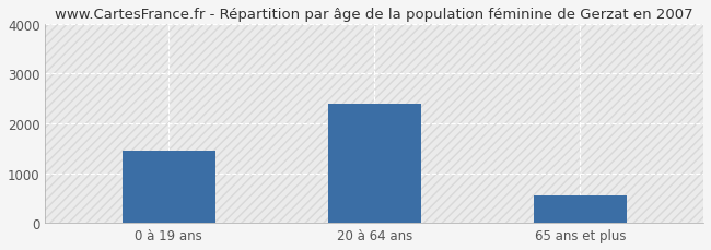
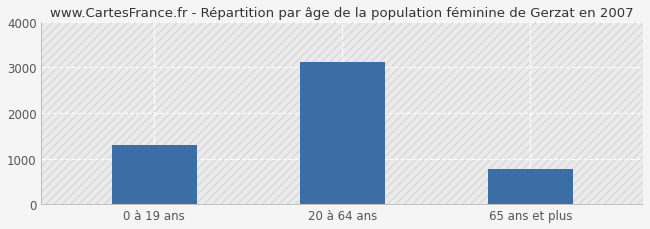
0 à 19 ans: 1450 -> 1290
20 à 64 ans: 2400 -> 3110
65 ans et plus: 550 -> 760
